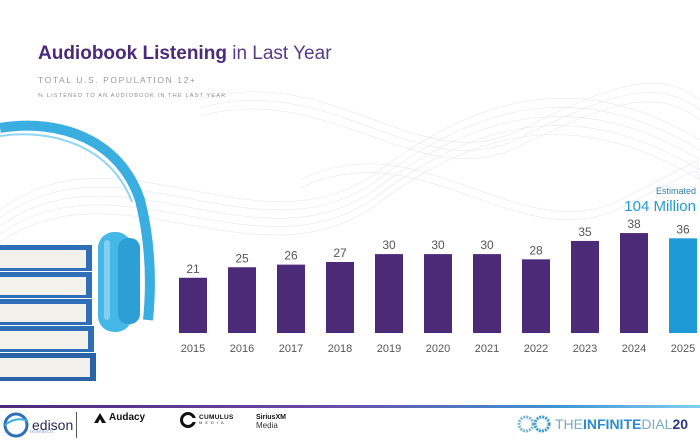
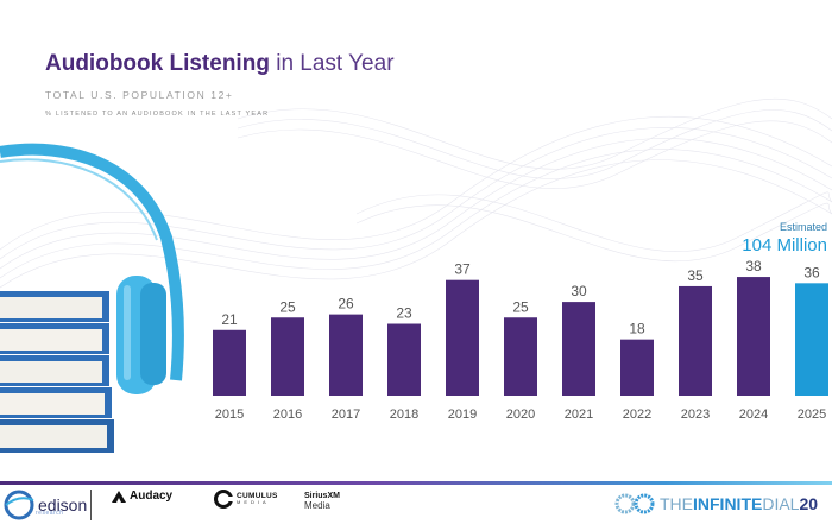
2018: 27 -> 23
2019: 30 -> 37
2020: 30 -> 25
2022: 28 -> 18
